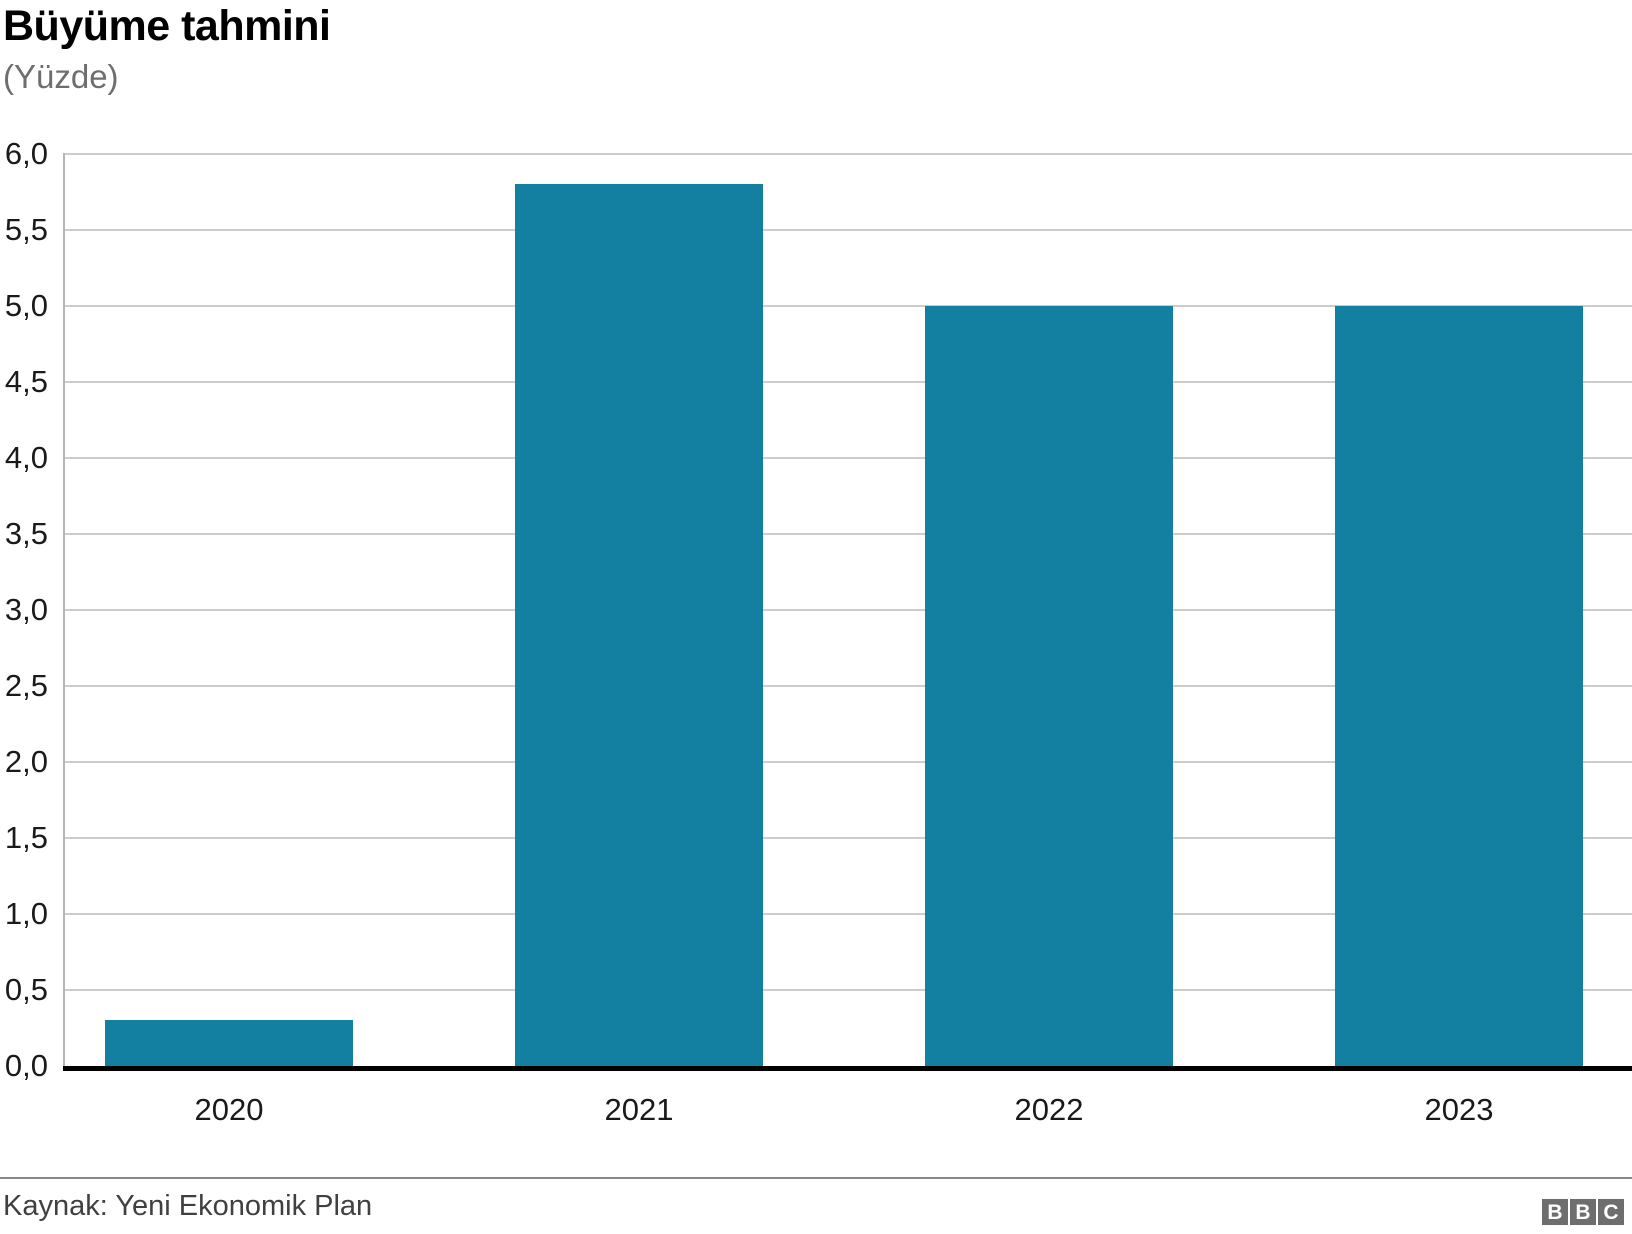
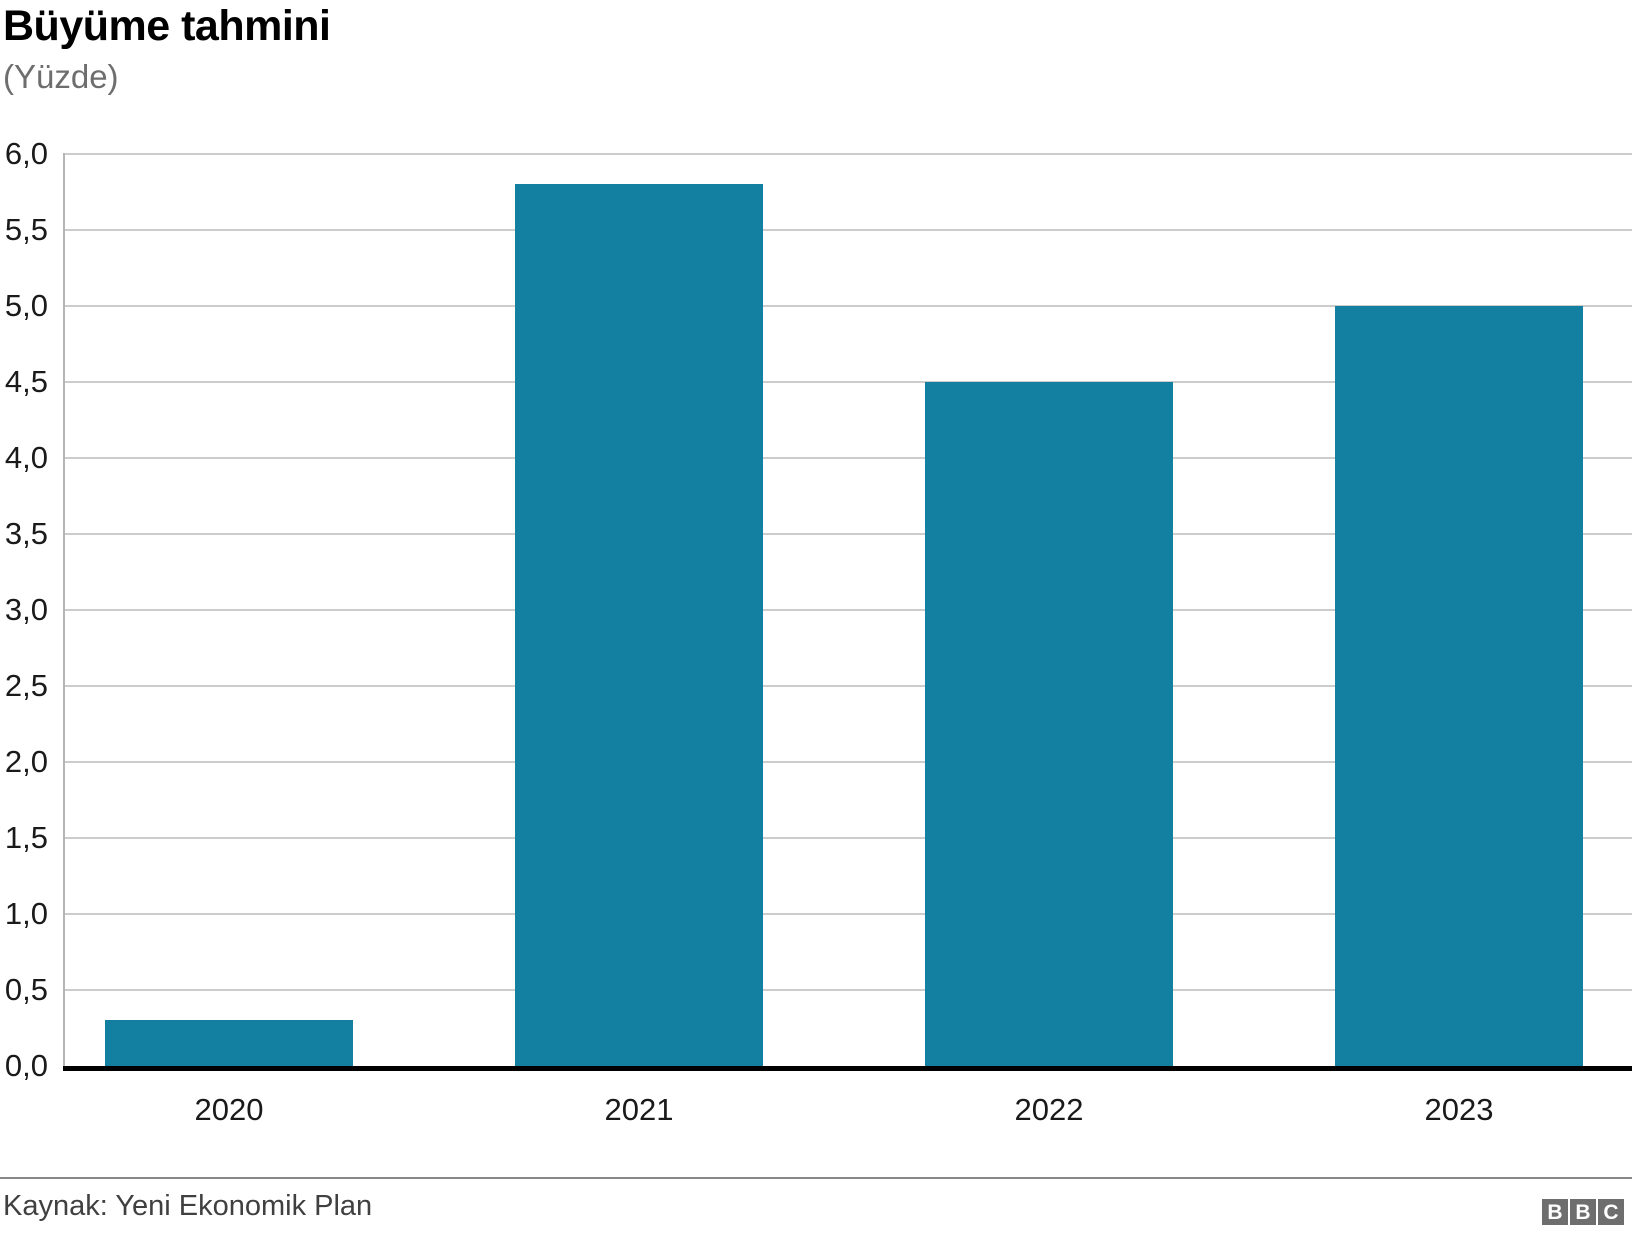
2022: 5,0 -> 4,5
